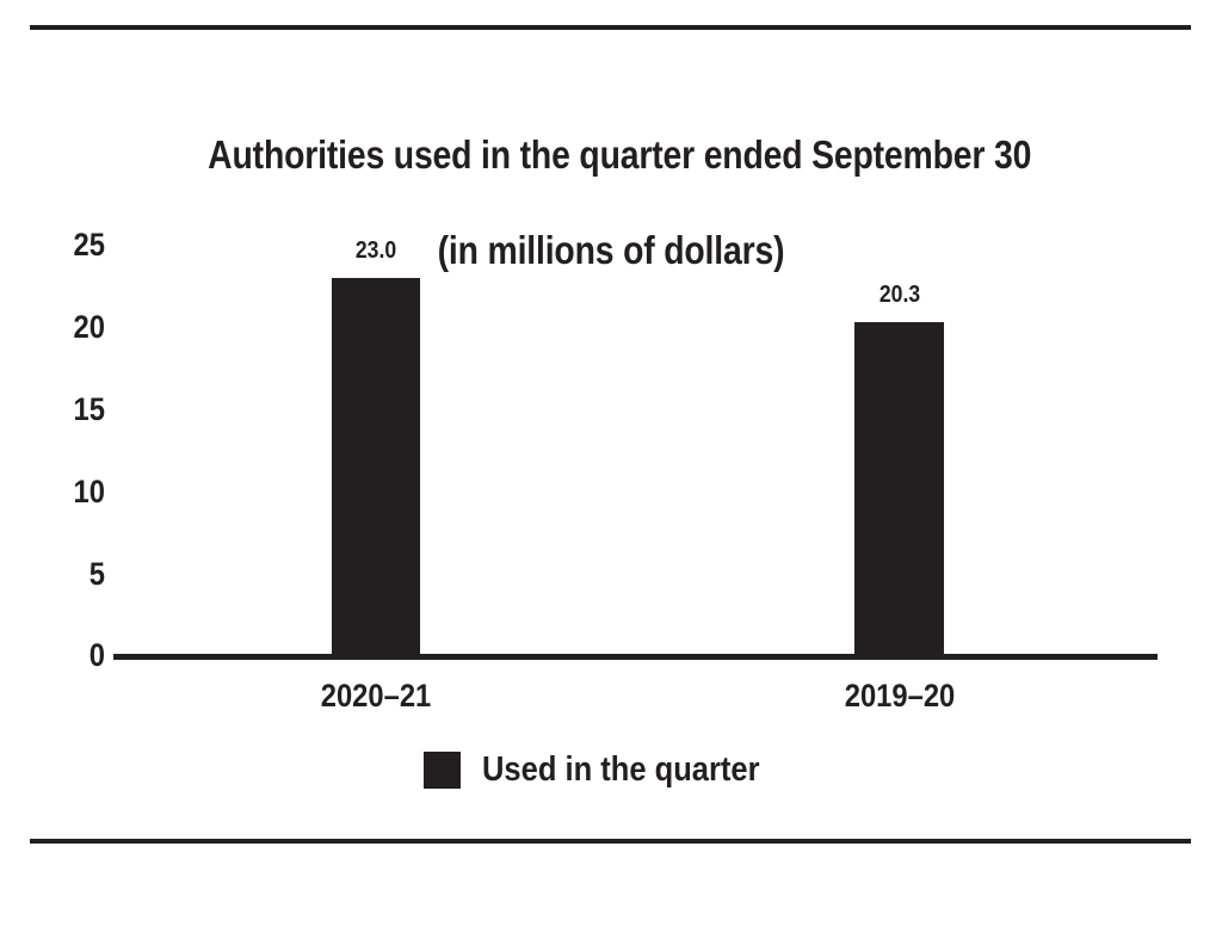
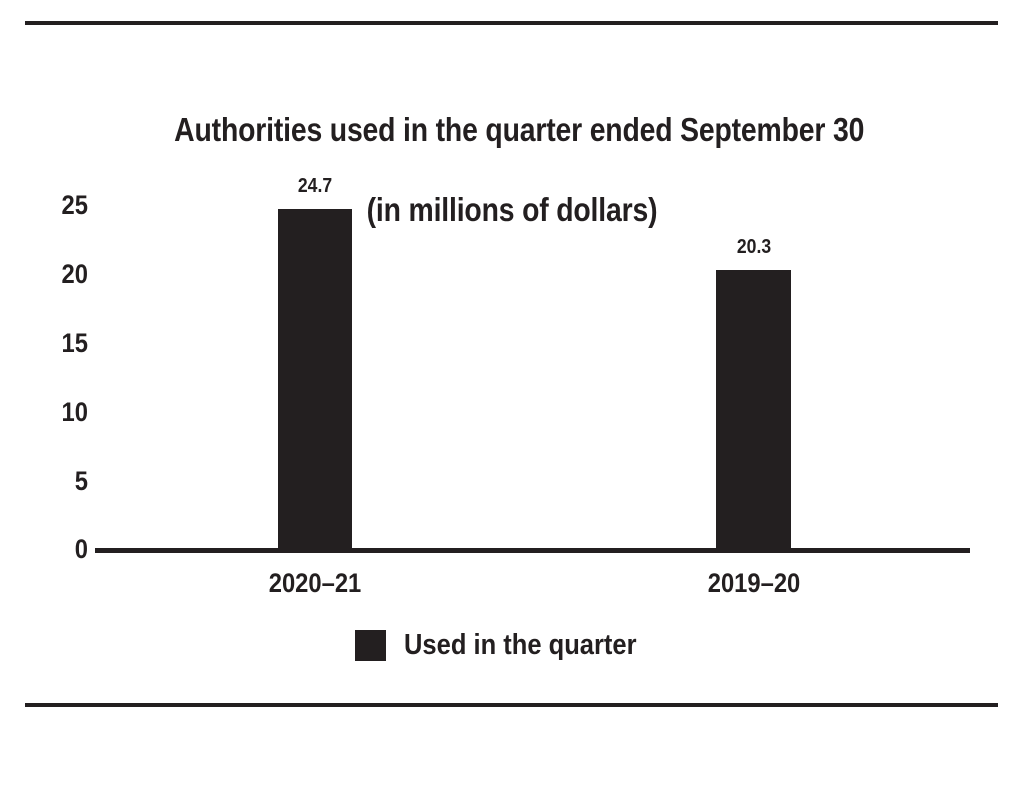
2020–21: 23.0 -> 24.7
